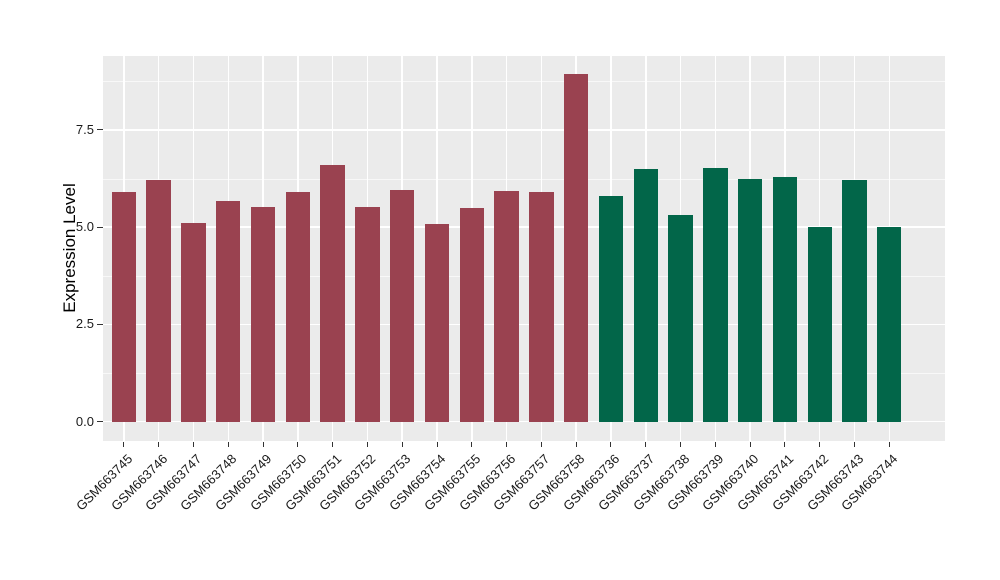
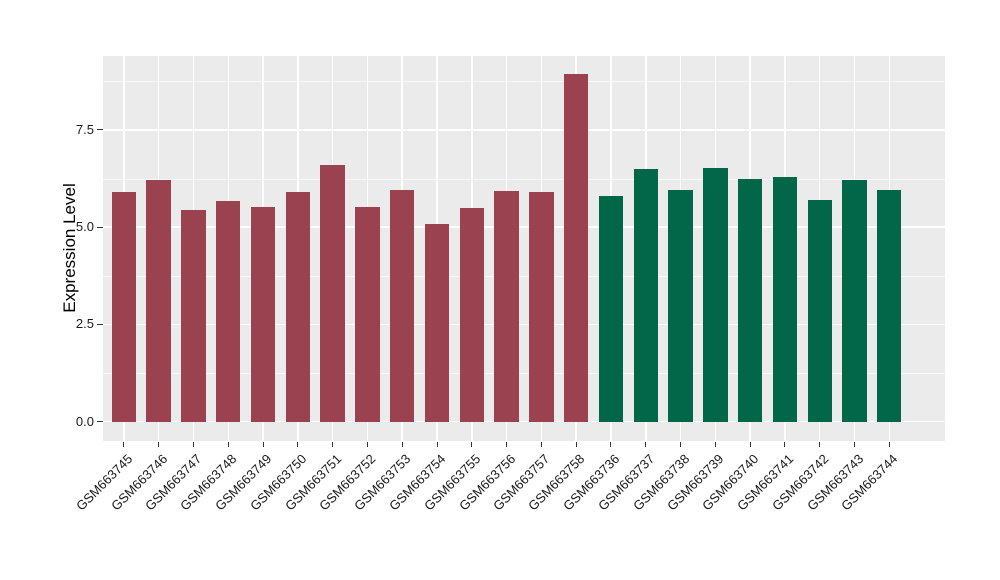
GSM663747: 5.1 -> 5.5
GSM663738: 5.3 -> 6.0
GSM663742: 5.0 -> 5.7
GSM663744: 5.0 -> 6.0
